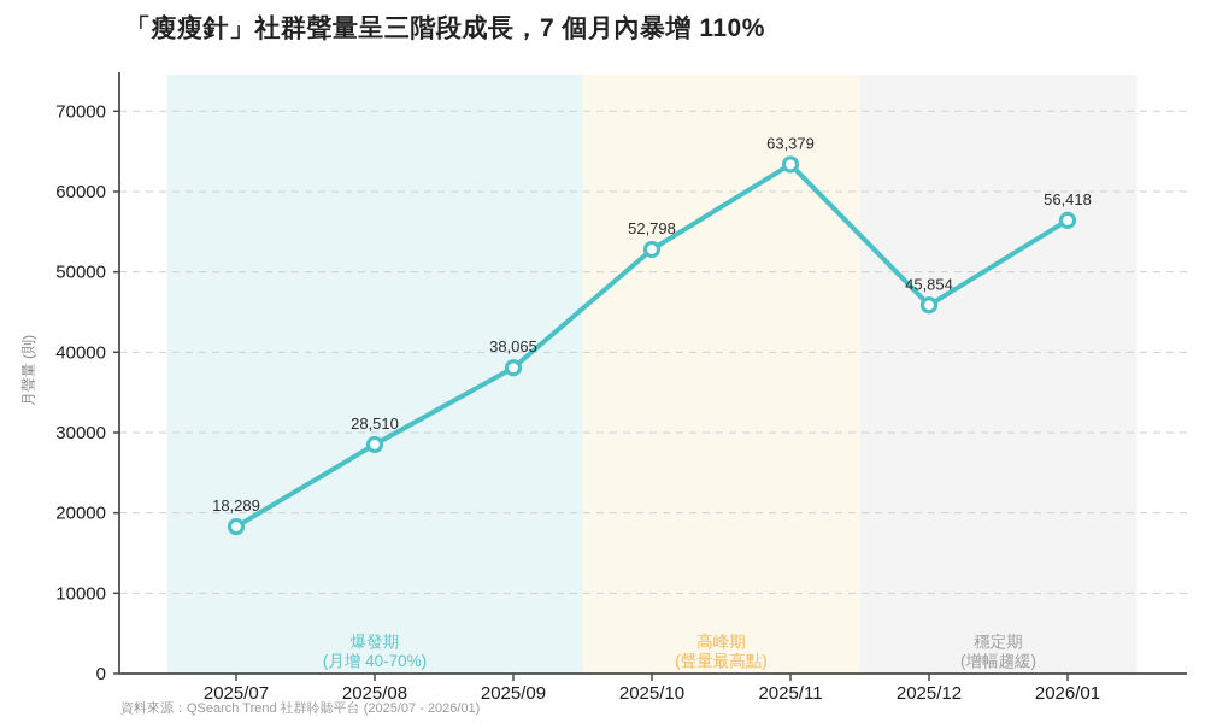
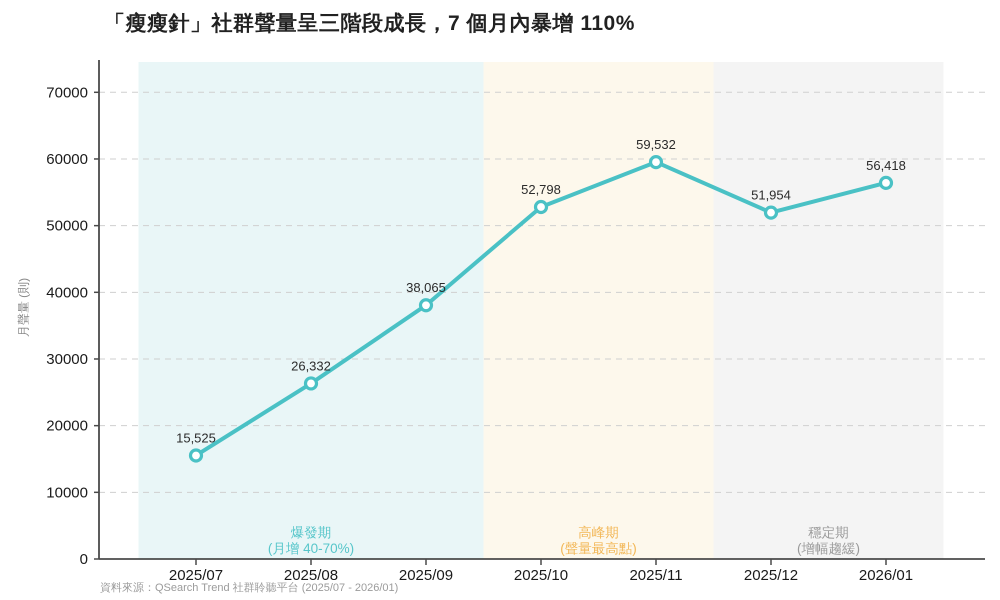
2025/07: 18,289 -> 15,525
2025/08: 28,510 -> 26,332
2025/11: 63,379 -> 59,532
2025/12: 45,854 -> 51,954
